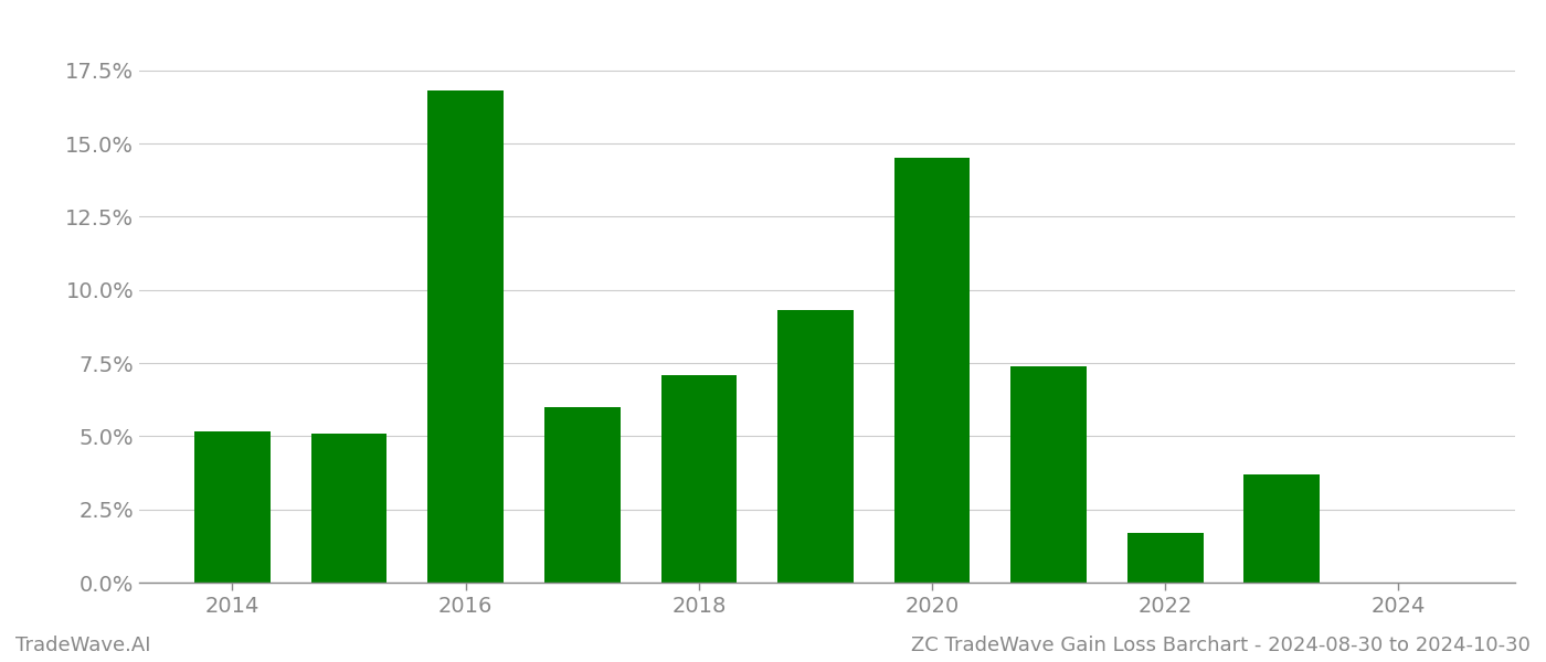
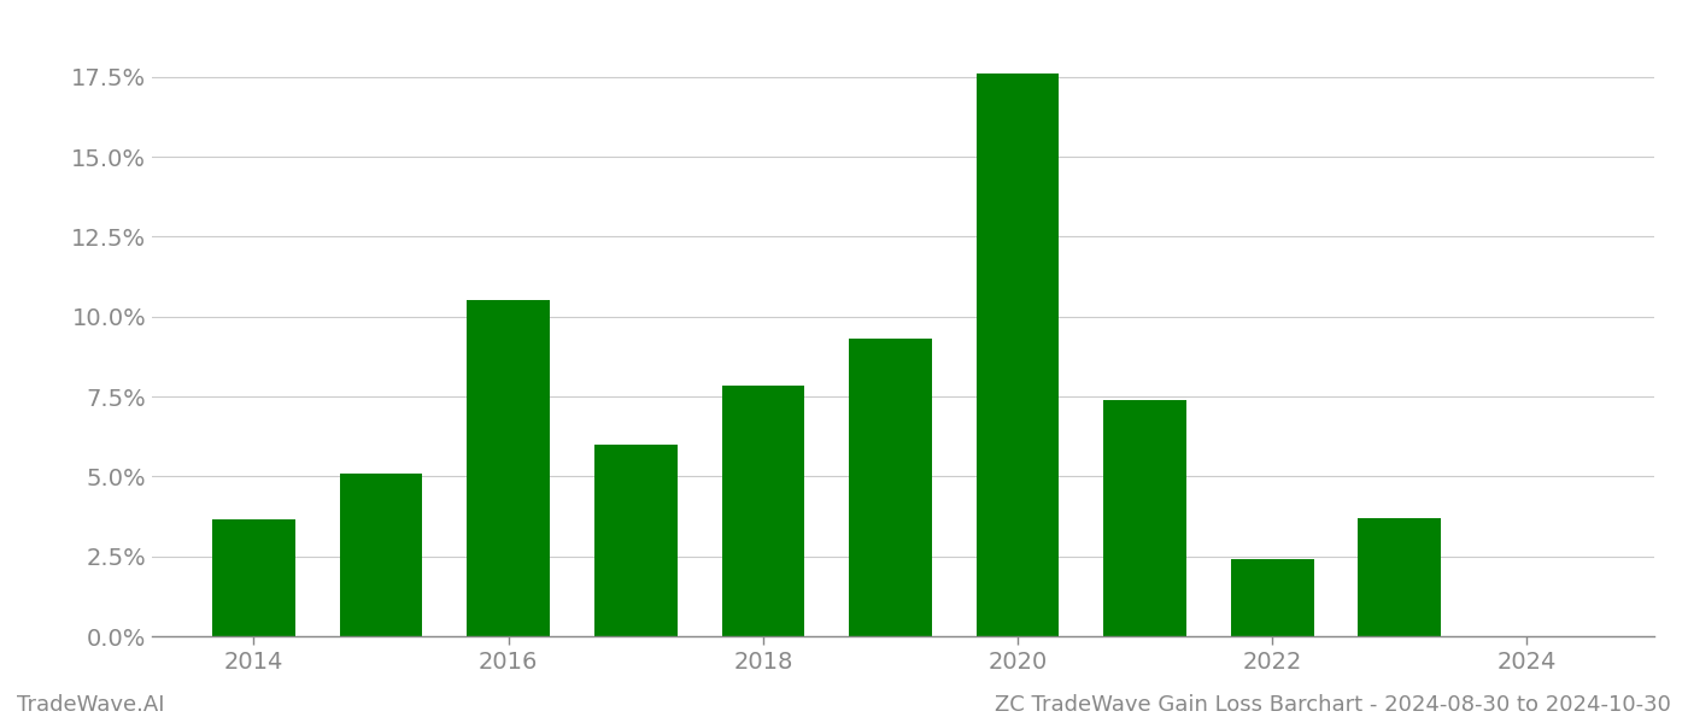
2014: 5.15% -> 3.65%
2016: 16.80% -> 10.50%
2018: 7.10% -> 7.85%
2020: 14.50% -> 17.60%
2022: 1.70% -> 2.40%
